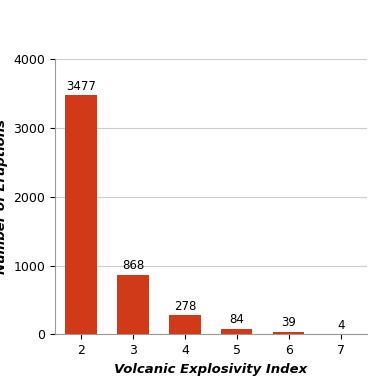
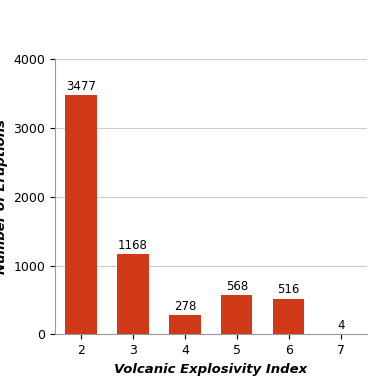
3: 868 -> 1168
5: 84 -> 568
6: 39 -> 516
